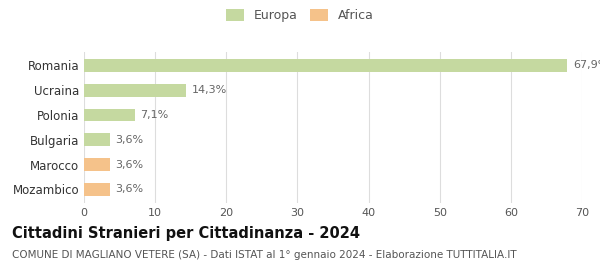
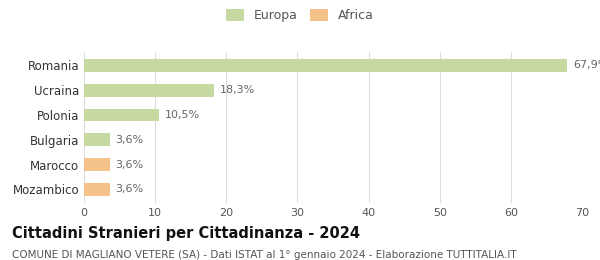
Ucraina: 14,3% -> 18,3%
Polonia: 7,1% -> 10,5%
